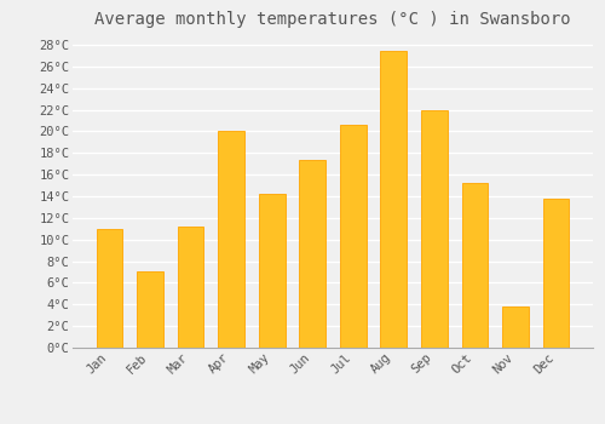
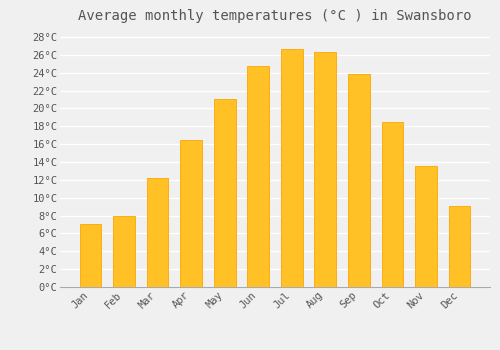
Jan: 11.0°C -> 7.0°C
Feb: 7.0°C -> 8.0°C
Mar: 11.2°C -> 12.2°C
Apr: 20.0°C -> 16.5°C
May: 14.2°C -> 21.1°C
Jun: 17.4°C -> 24.7°C
Jul: 20.6°C -> 26.7°C
Aug: 27.4°C -> 26.3°C
Sep: 22.0°C -> 23.8°C
Oct: 15.2°C -> 18.5°C
Nov: 3.8°C -> 13.5°C
Dec: 13.8°C -> 9.1°C
